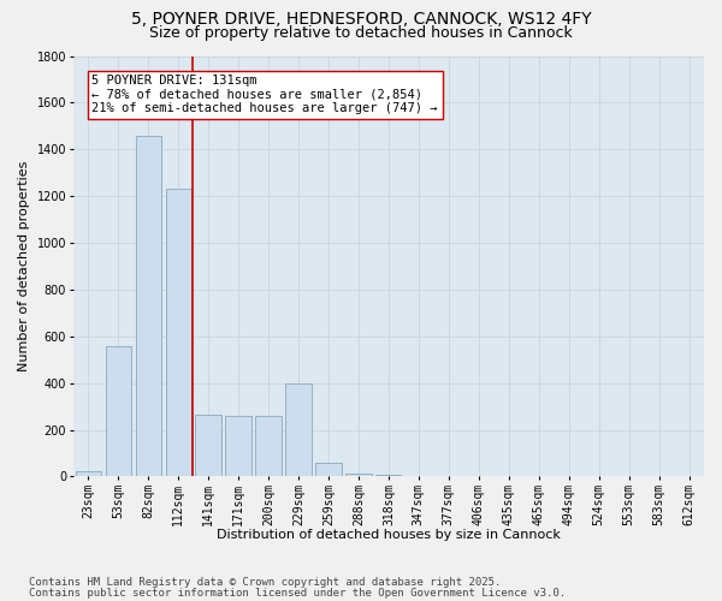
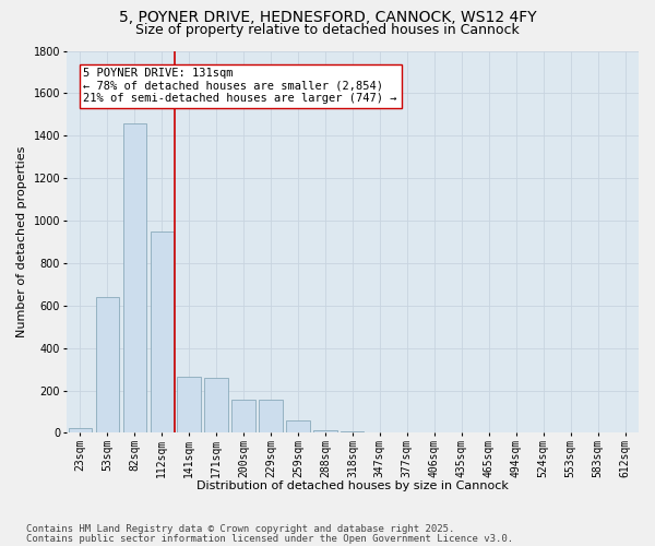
53sqm: 560 -> 640
112sqm: 1230 -> 950
200sqm: 260 -> 160
229sqm: 400 -> 160
